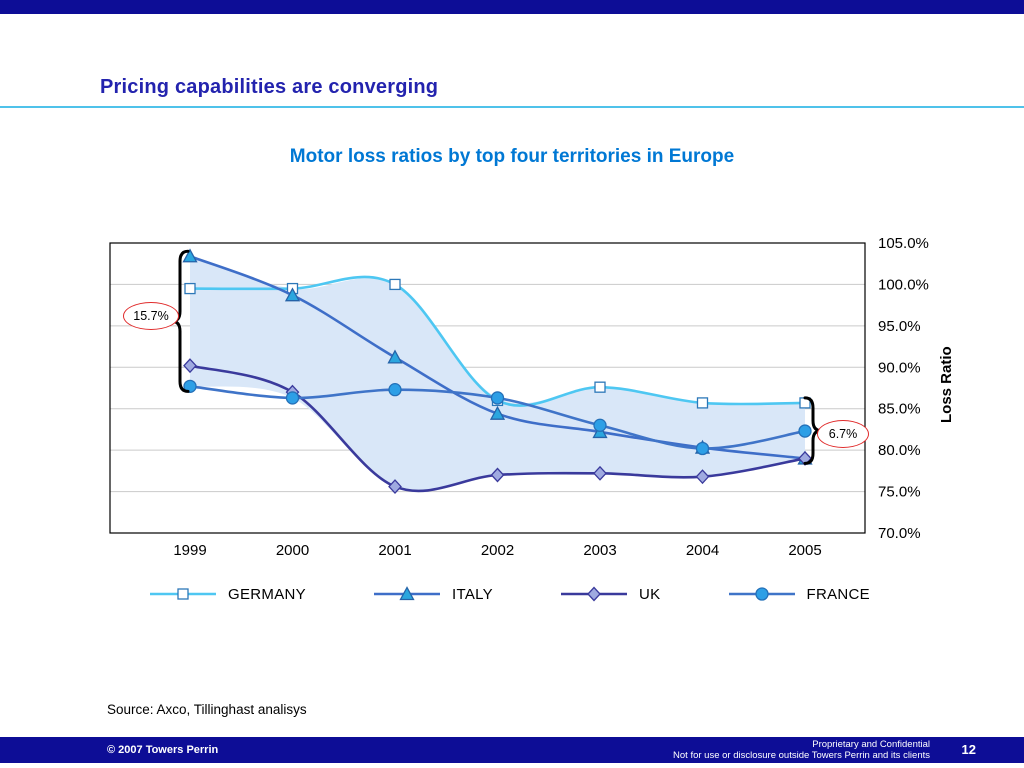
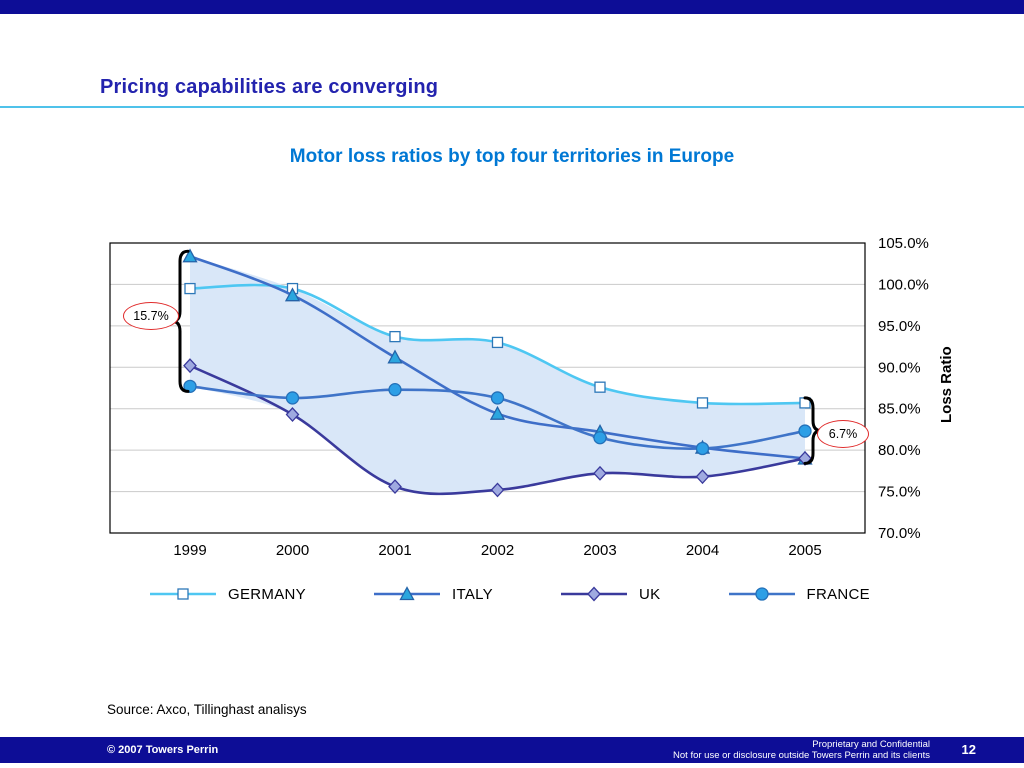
UK/2000: 87% -> 84%
GERMANY/2001: 100% -> 94%
GERMANY/2002: 86% -> 93%
UK/2002: 77% -> 75%
FRANCE/2003: 83% -> 82%
